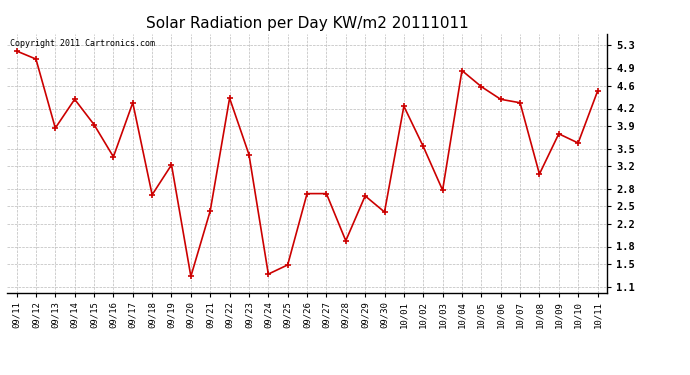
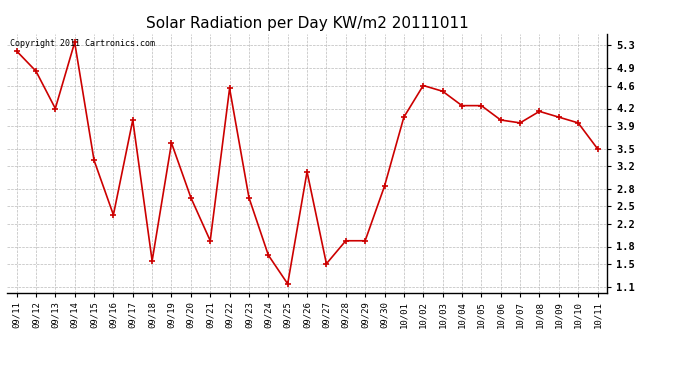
09/12: 5.06 -> 4.85
09/13: 3.86 -> 4.20
09/14: 4.36 -> 5.35
09/15: 3.92 -> 3.30
09/16: 3.36 -> 2.35
09/17: 4.30 -> 4.00
09/18: 2.70 -> 1.55
09/19: 3.22 -> 3.60
09/20: 1.28 -> 2.65
09/21: 2.42 -> 1.90
09/22: 4.38 -> 4.55
09/23: 3.40 -> 2.65
09/24: 1.32 -> 1.65
09/25: 1.48 -> 1.15
09/26: 2.72 -> 3.10
09/27: 2.72 -> 1.50
09/29: 2.68 -> 1.90
09/30: 2.40 -> 2.85
10/01: 4.24 -> 4.05
10/02: 3.54 -> 4.60
10/03: 2.78 -> 4.50
10/04: 4.86 -> 4.25
10/05: 4.58 -> 4.25
10/06: 4.36 -> 4.00
10/07: 4.30 -> 3.95
10/08: 3.06 -> 4.15
10/09: 3.76 -> 4.05
10/10: 3.60 -> 3.95
10/11: 4.50 -> 3.50
